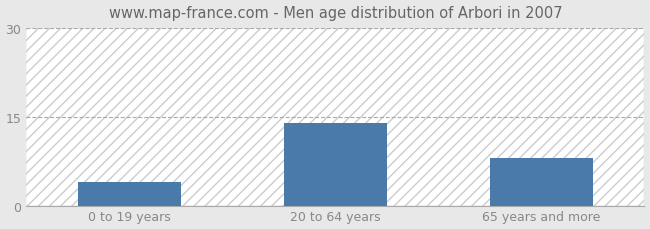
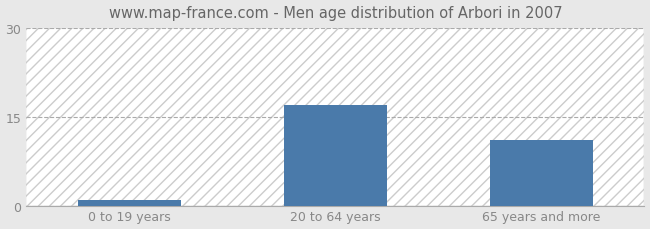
0 to 19 years: 4 -> 1
20 to 64 years: 14 -> 17
65 years and more: 8 -> 11
